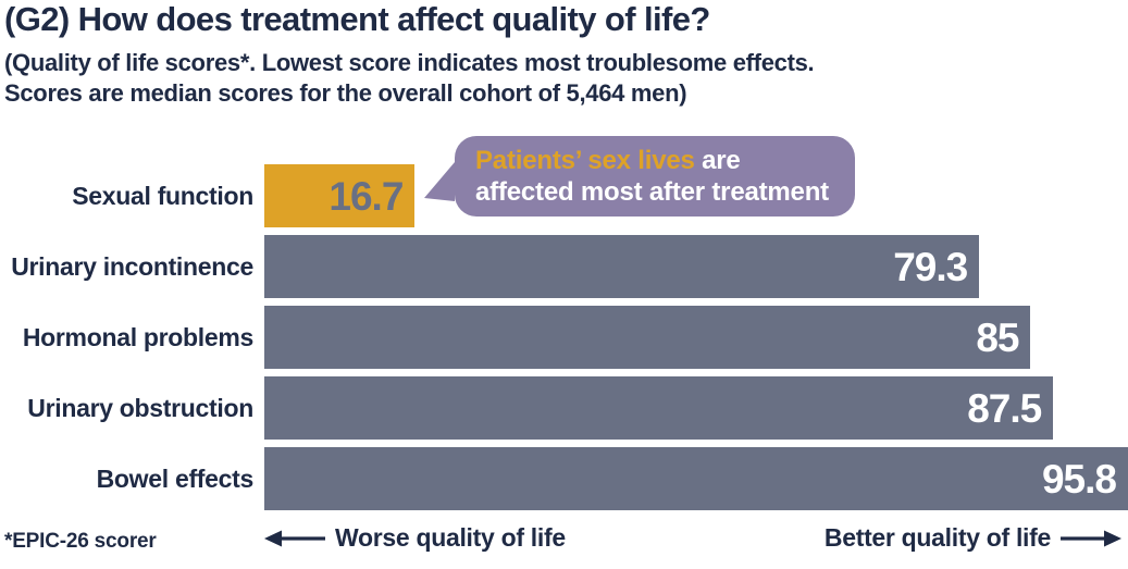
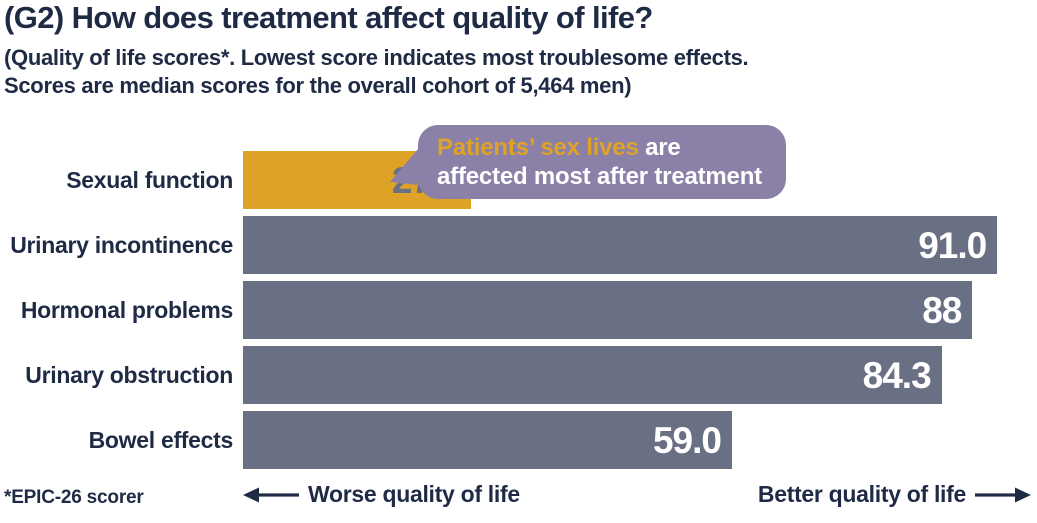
Sexual function: 16.7 -> 27.5
Urinary incontinence: 79.3 -> 91.0
Hormonal problems: 85 -> 88
Urinary obstruction: 87.5 -> 84.3
Bowel effects: 95.8 -> 59.0
